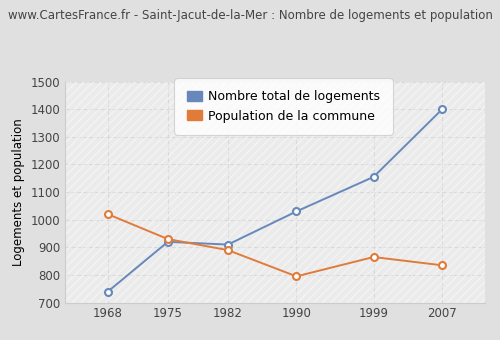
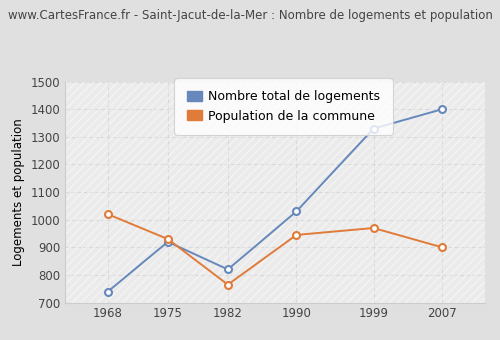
Nombre total de logements/1982: 910 -> 820
Population de la commune/1982: 890 -> 765
Population de la commune/1990: 795 -> 945
Nombre total de logements/1999: 1155 -> 1330
Population de la commune/1999: 865 -> 970
Population de la commune/2007: 835 -> 900
